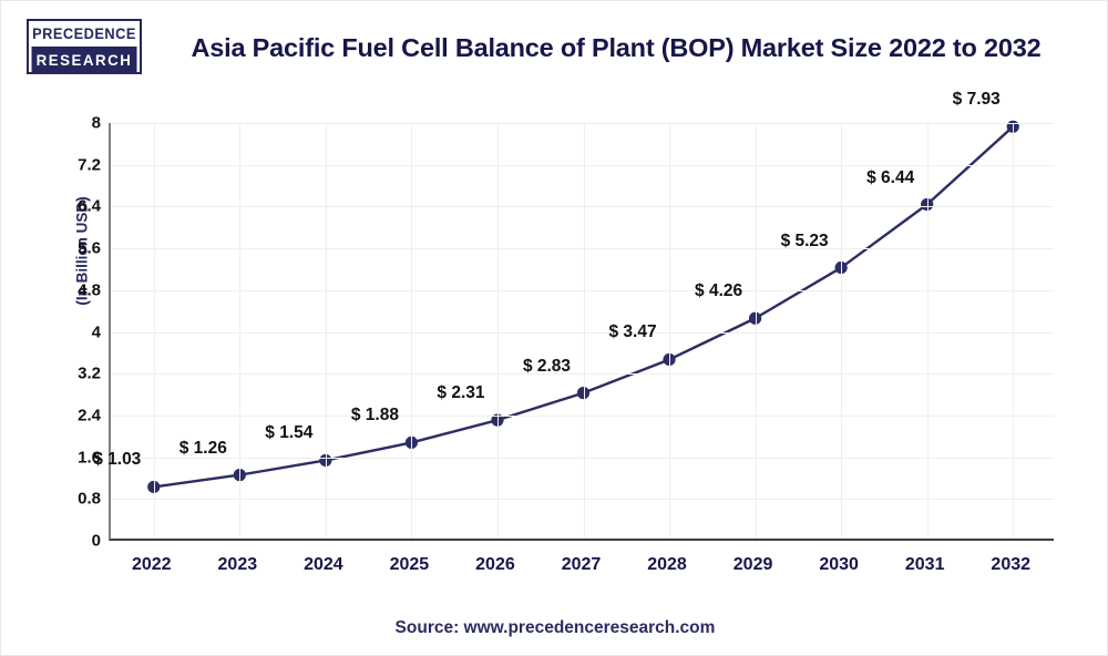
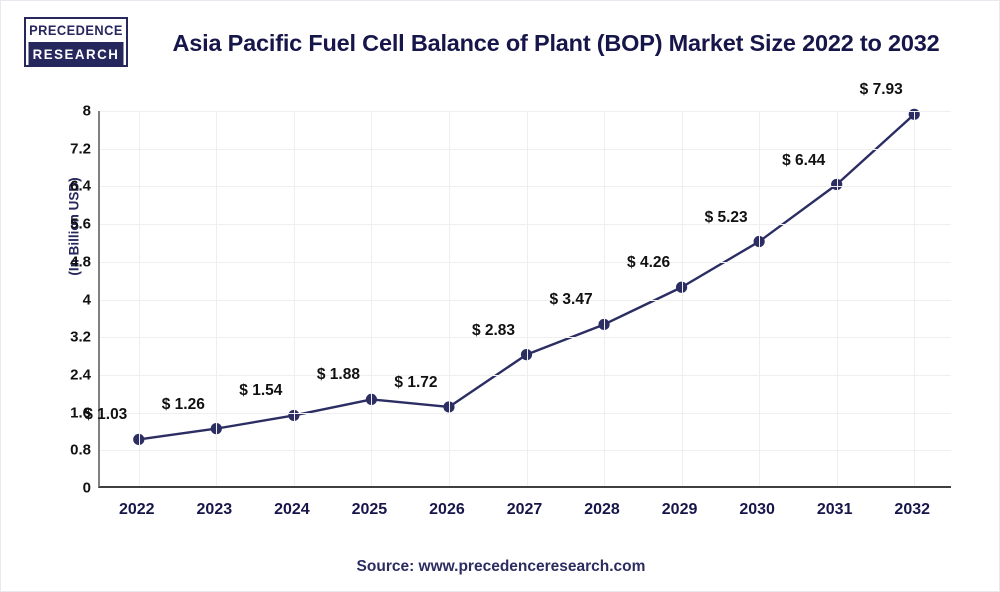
2026: 2.31 -> 1.72
